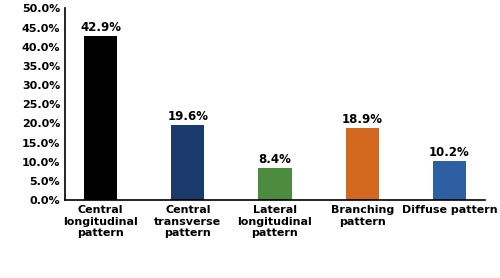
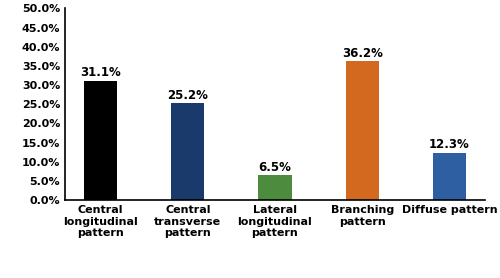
Central longitudinal pattern: 42.9% -> 31.1%
Central transverse pattern: 19.6% -> 25.2%
Lateral longitudinal pattern: 8.4% -> 6.5%
Branching pattern: 18.9% -> 36.2%
Diffuse pattern: 10.2% -> 12.3%
